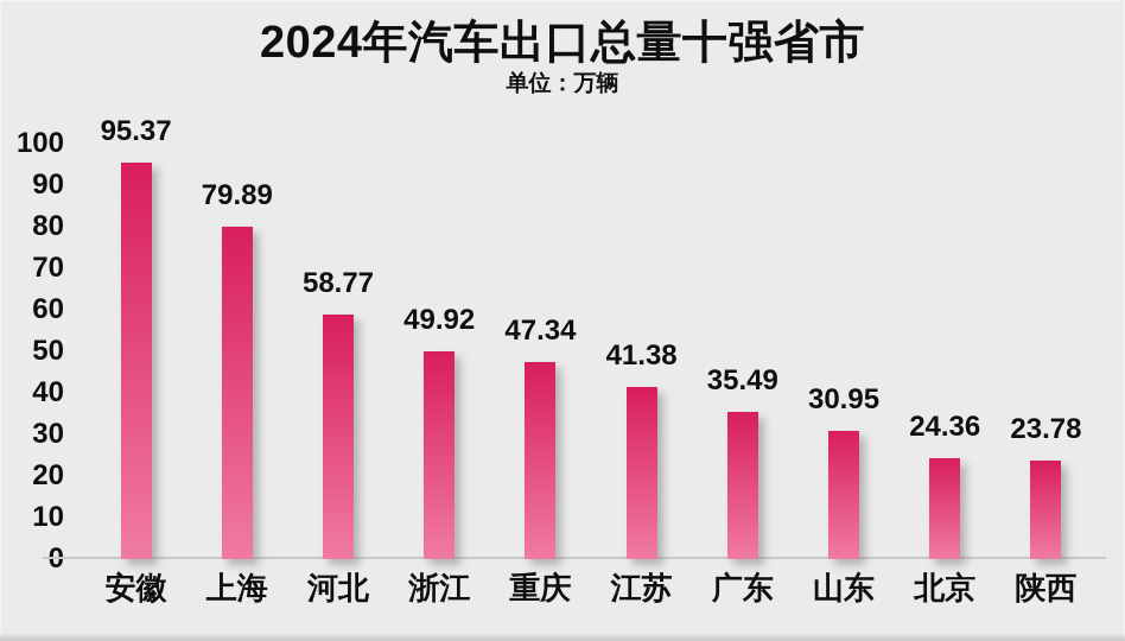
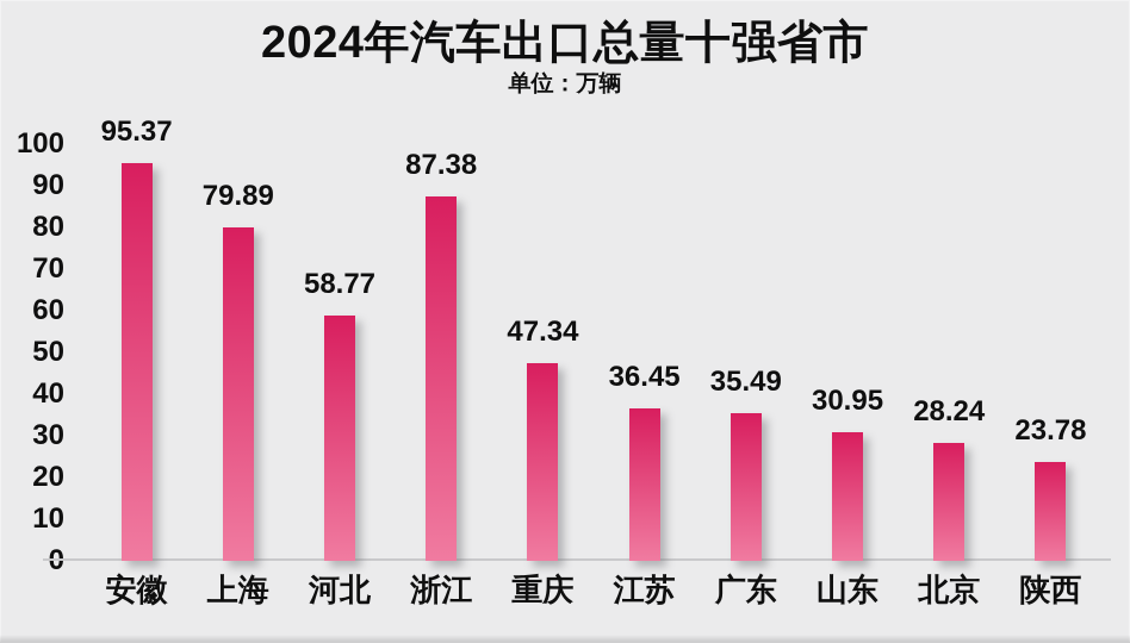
浙江: 49.92 -> 87.38
江苏: 41.38 -> 36.45
北京: 24.36 -> 28.24
